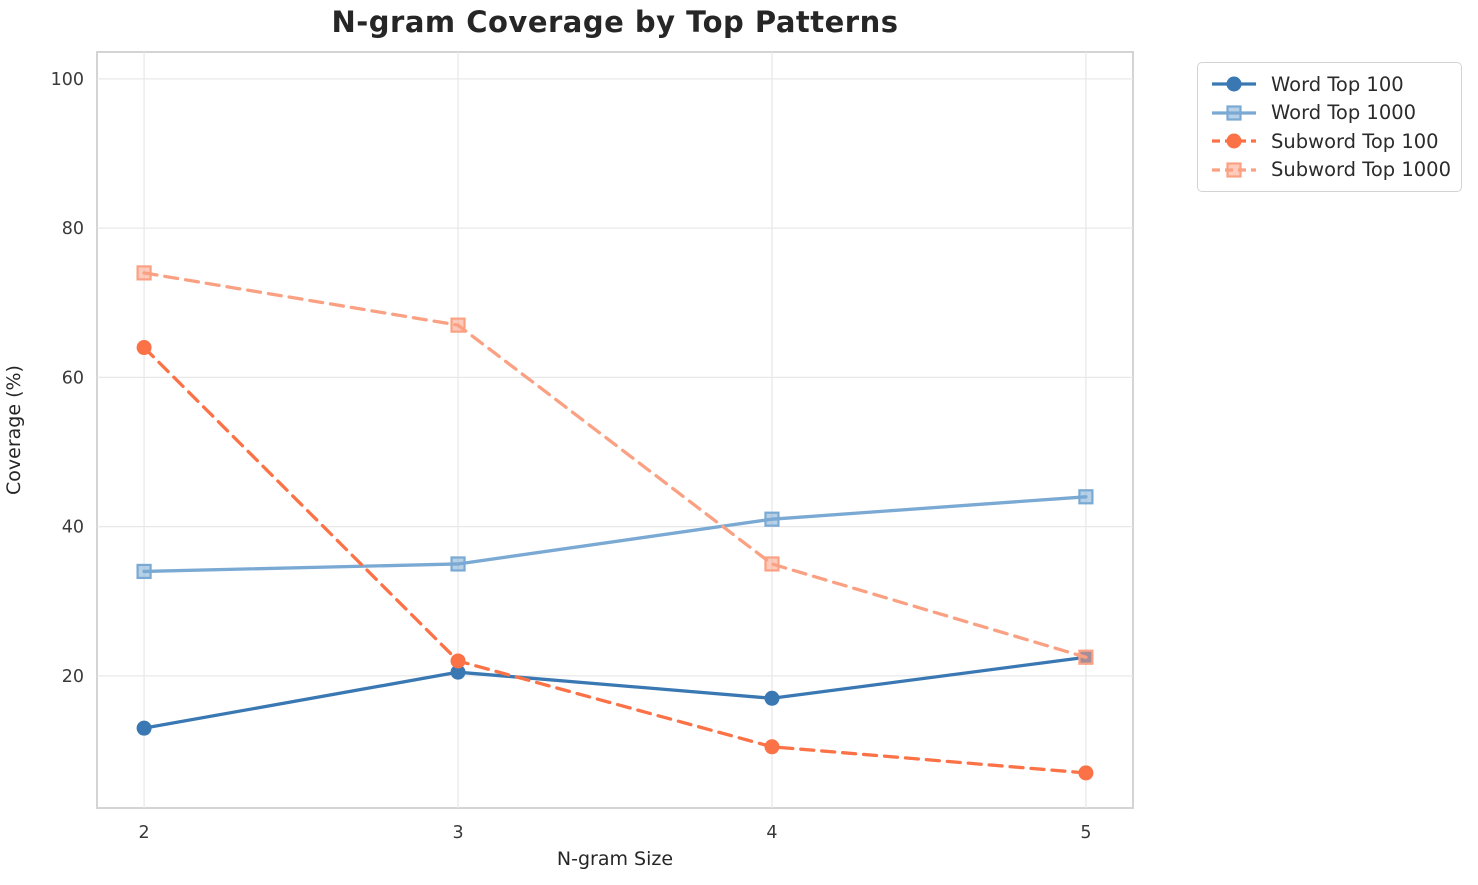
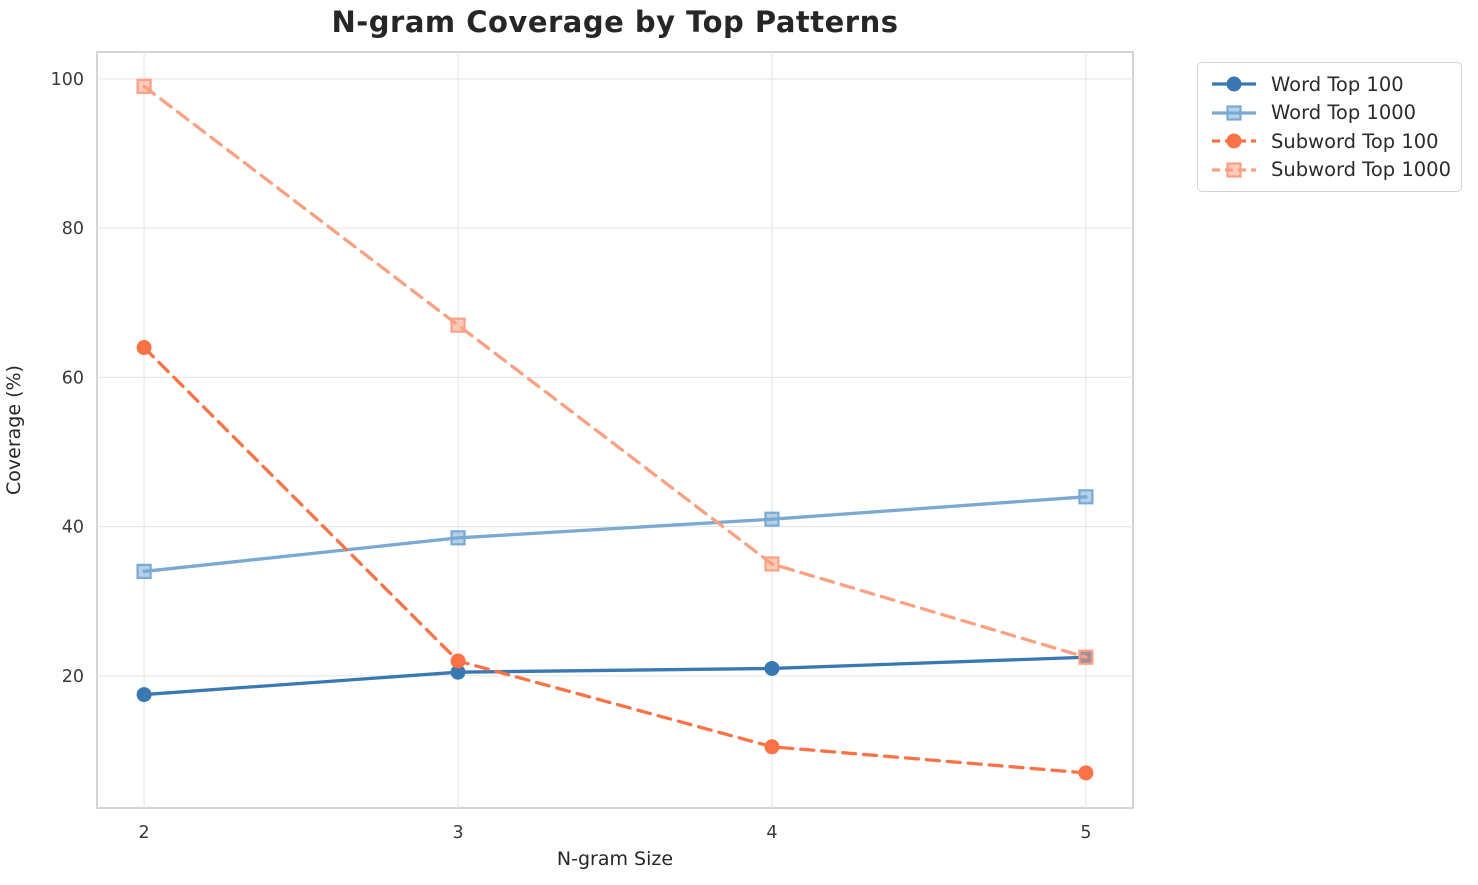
Word Top 100/2: 13 -> 18
Subword Top 1000/2: 74 -> 99
Word Top 1000/3: 35 -> 38
Word Top 100/4: 17 -> 21
